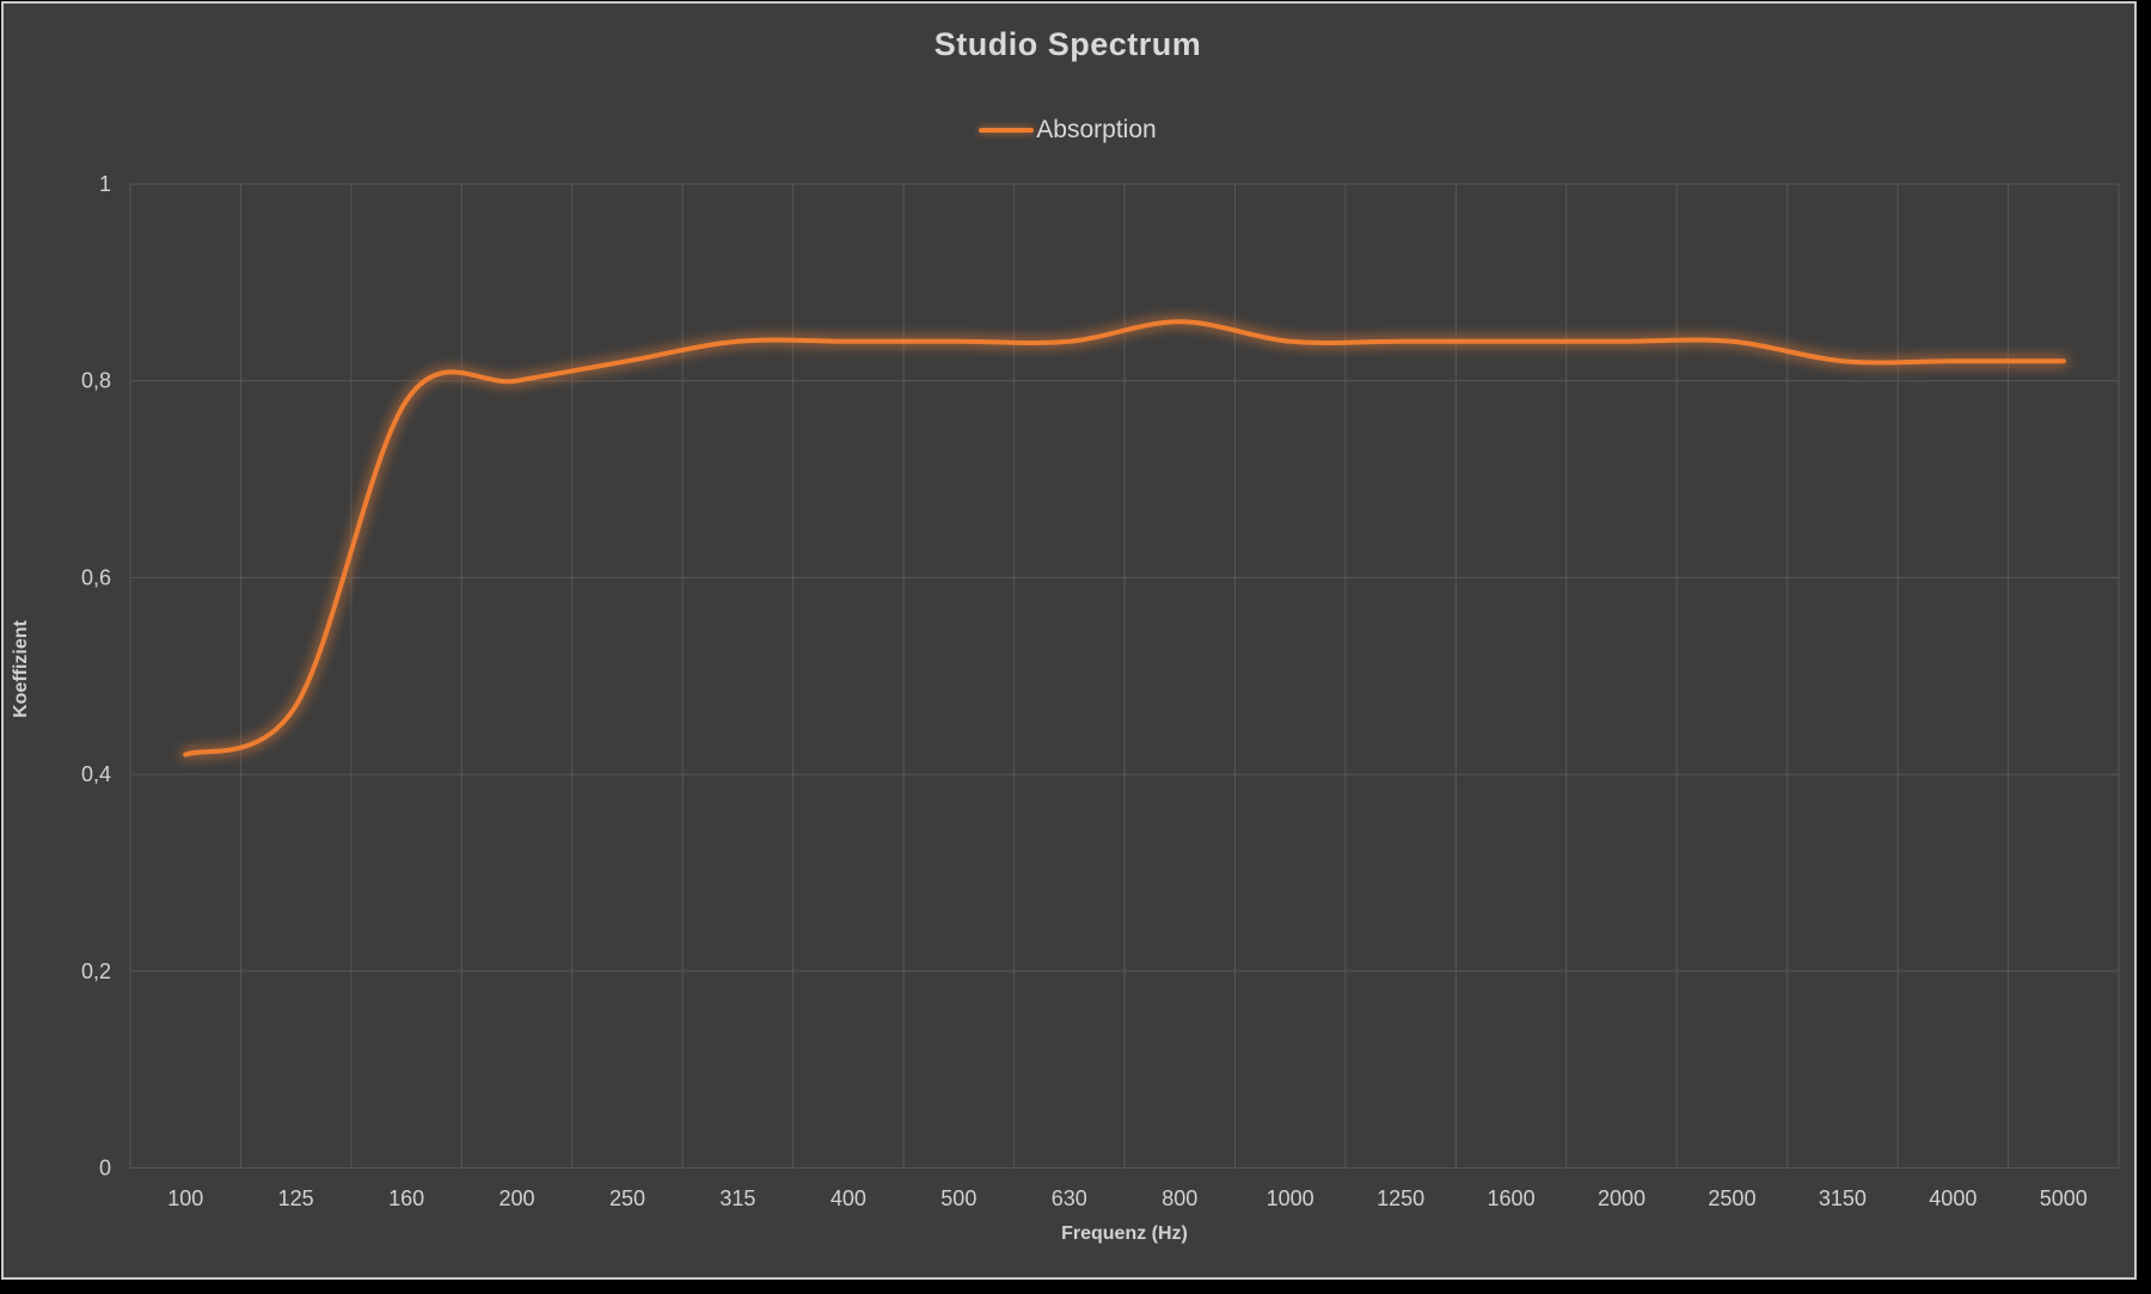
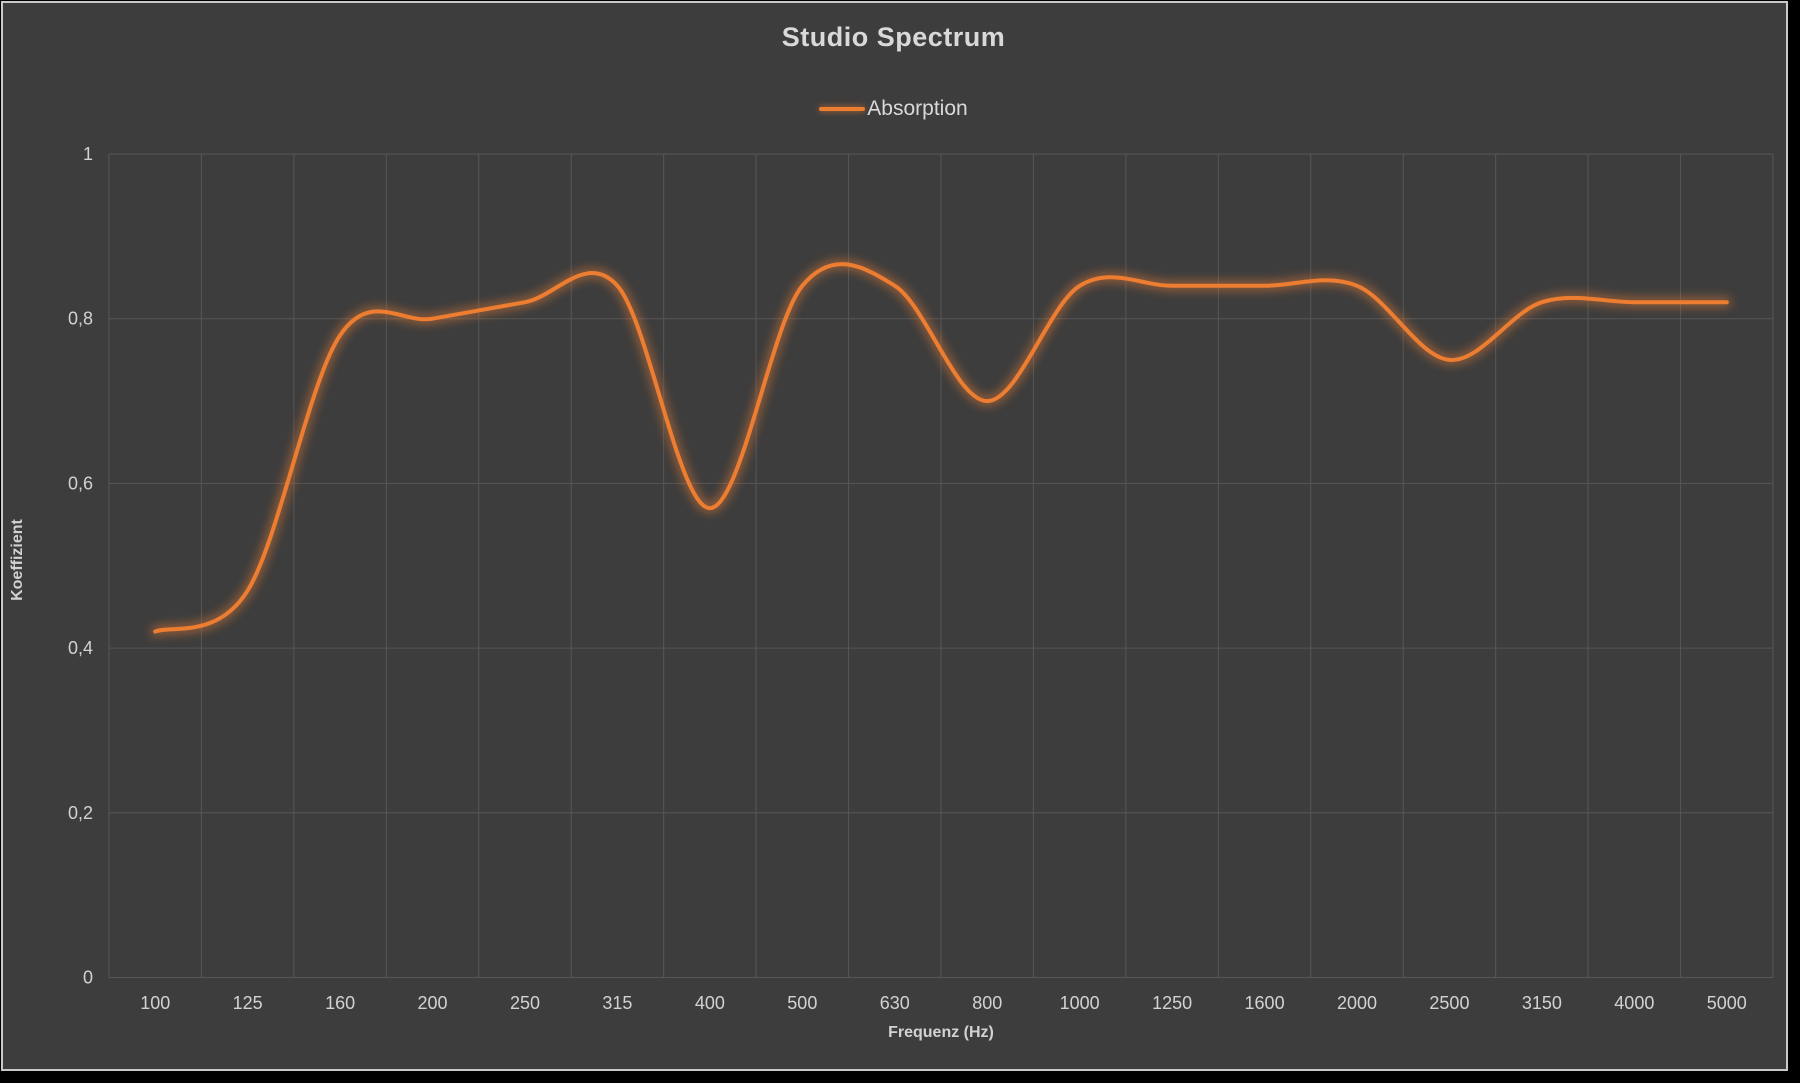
400: 0,84 -> 0,57
800: 0,86 -> 0,70
2500: 0,84 -> 0,75
